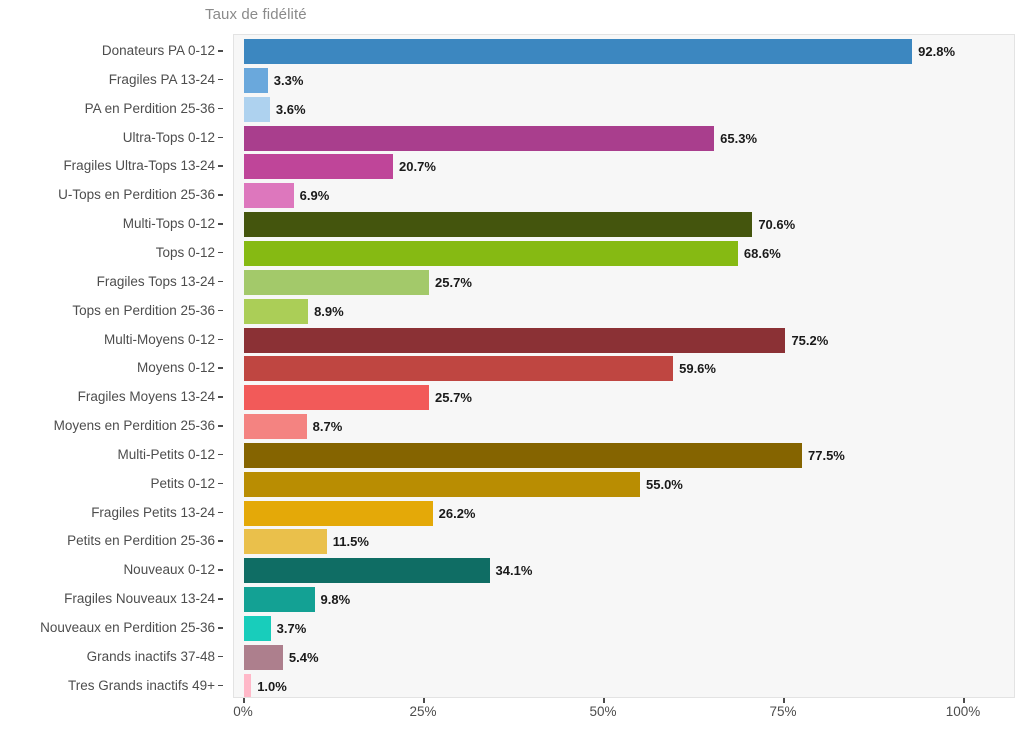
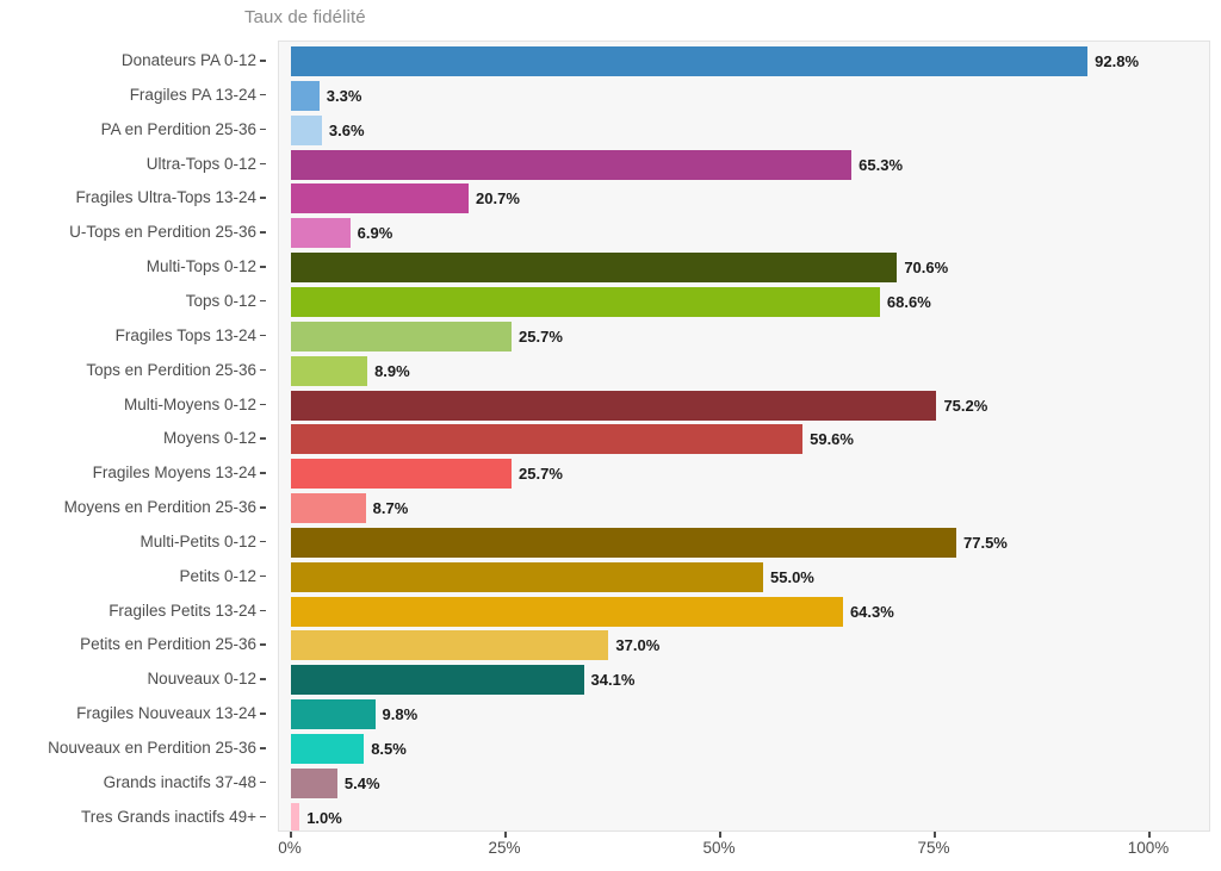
Fragiles Petits 13-24: 26.2% -> 64.3%
Petits en Perdition 25-36: 11.5% -> 37.0%
Nouveaux en Perdition 25-36: 3.7% -> 8.5%
